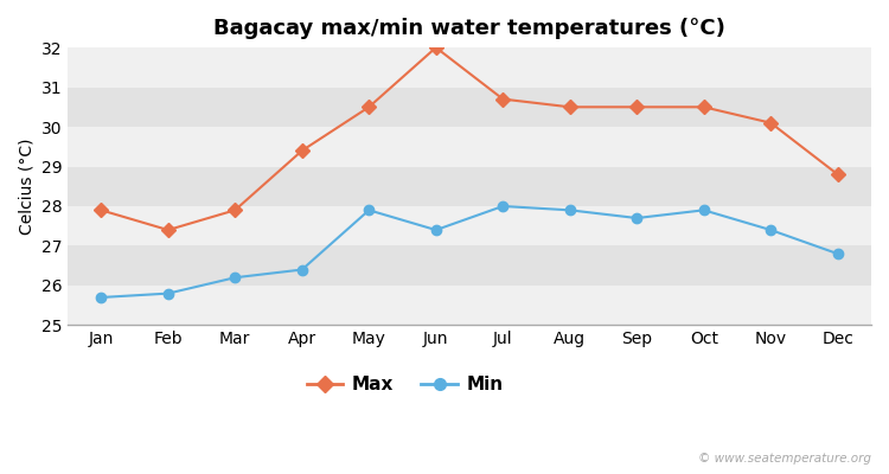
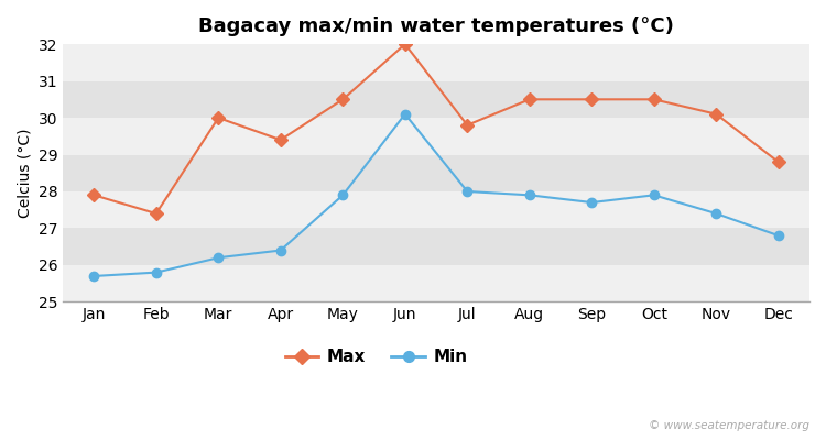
Max/Mar: 27.9 -> 30.0
Min/Jun: 27.4 -> 30.1
Max/Jul: 30.7 -> 29.8
